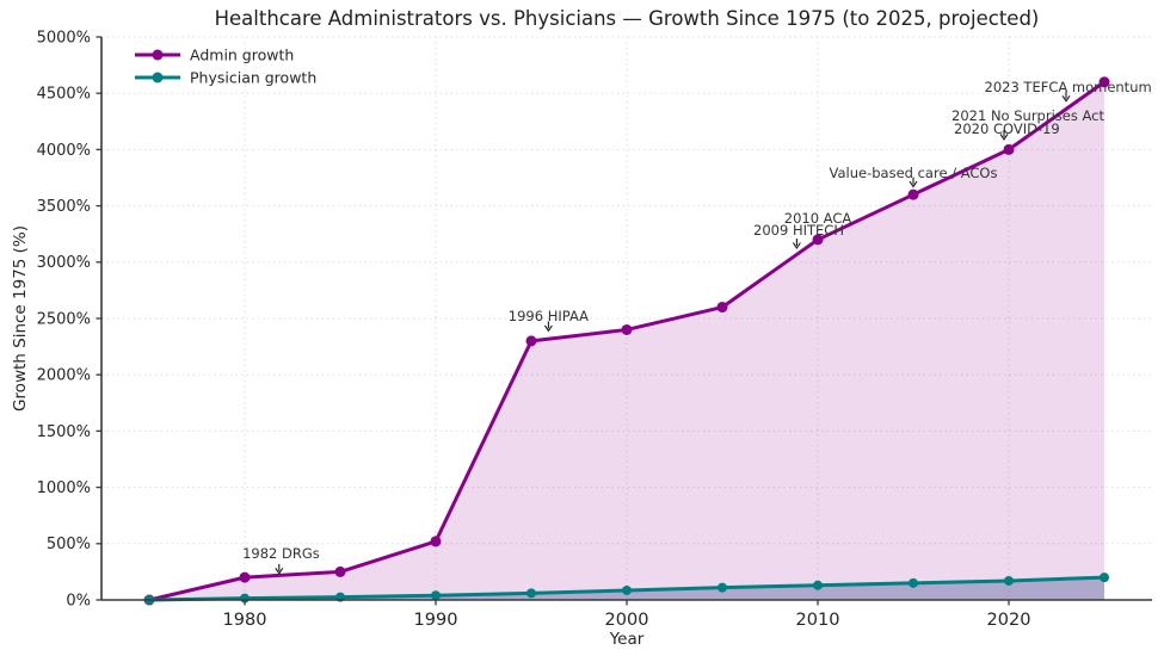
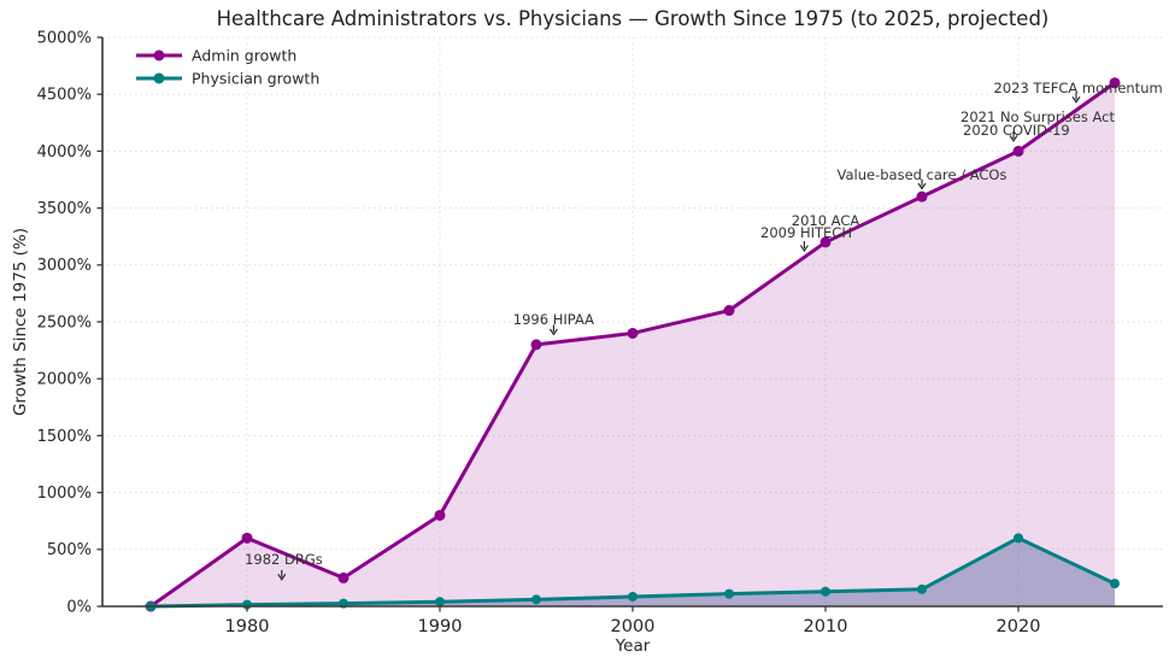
Admin growth/1980: 200% -> 600%
Admin growth/1990: 500% -> 800%
Physician growth/2020: 200% -> 600%
